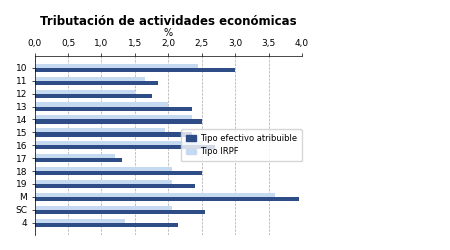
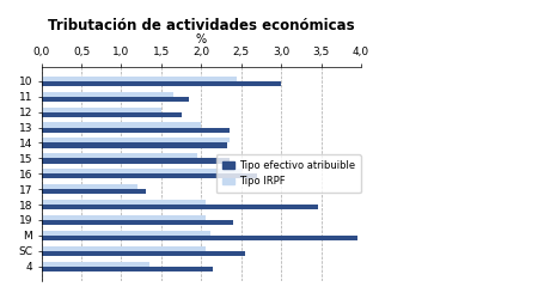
Tipo efectivo atribuible/14: 2,50 -> 2,32
Tipo efectivo atribuible/18: 2,50 -> 3,46
Tipo IRPF/M: 3,60 -> 2,12
